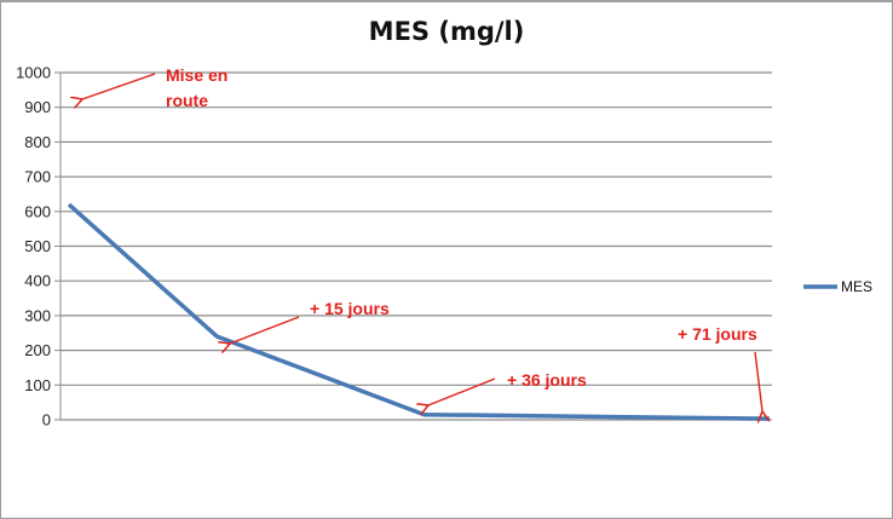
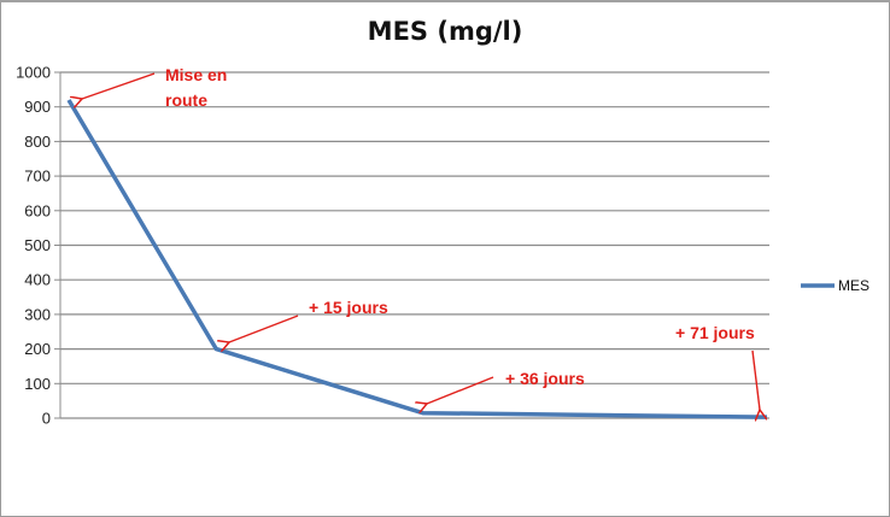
Mise en route: 620 -> 920
+ 15 jours: 240 -> 200
